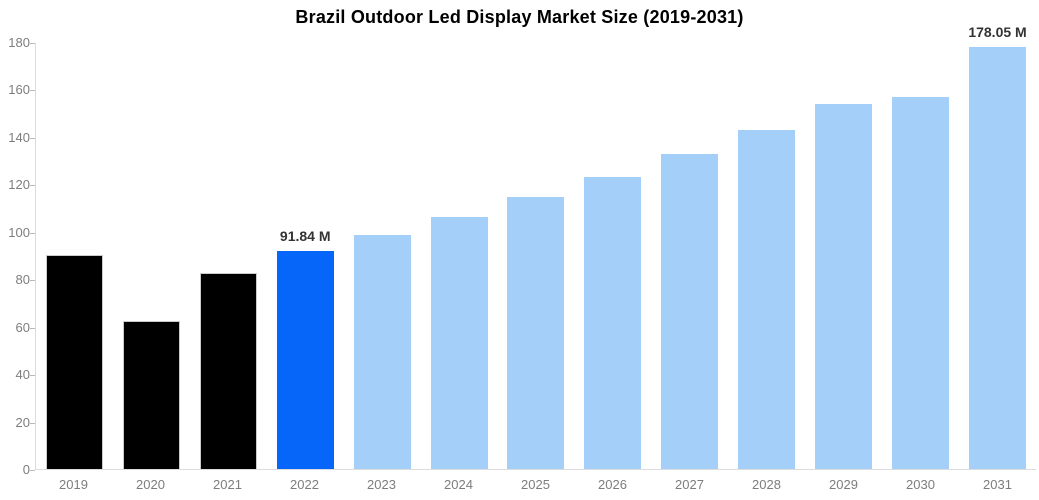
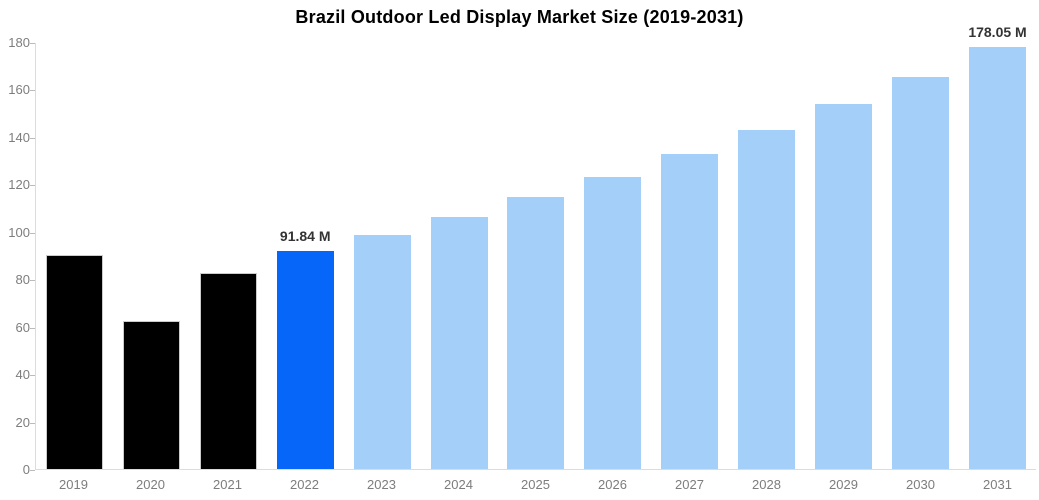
2030: 157 -> 165
